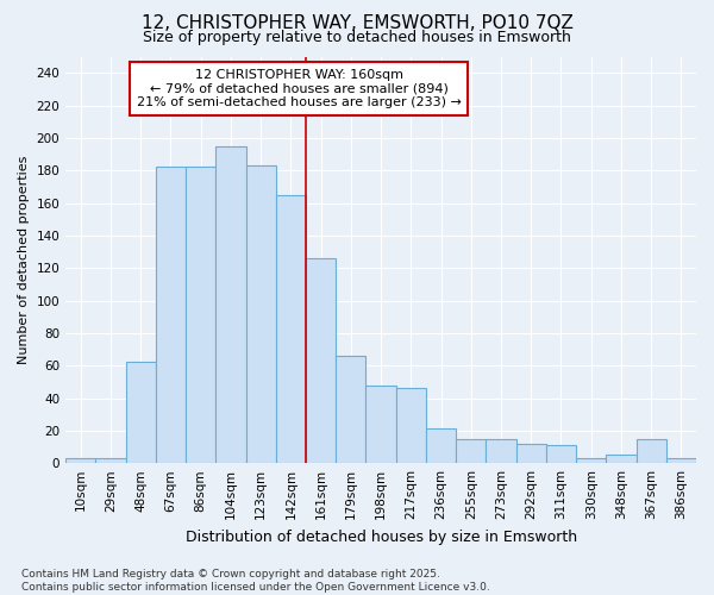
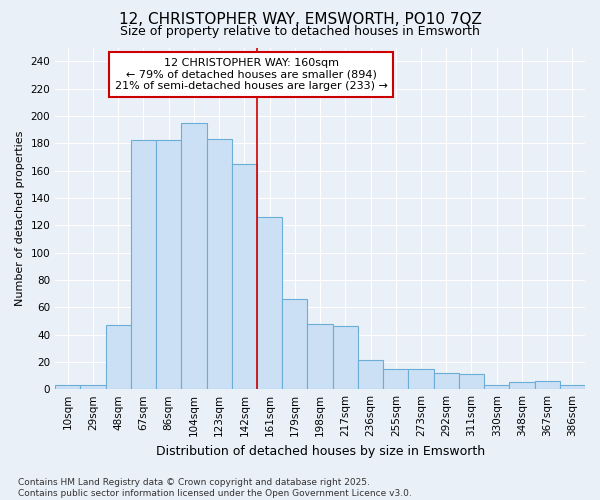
48sqm: 62 -> 47
367sqm: 15 -> 6
